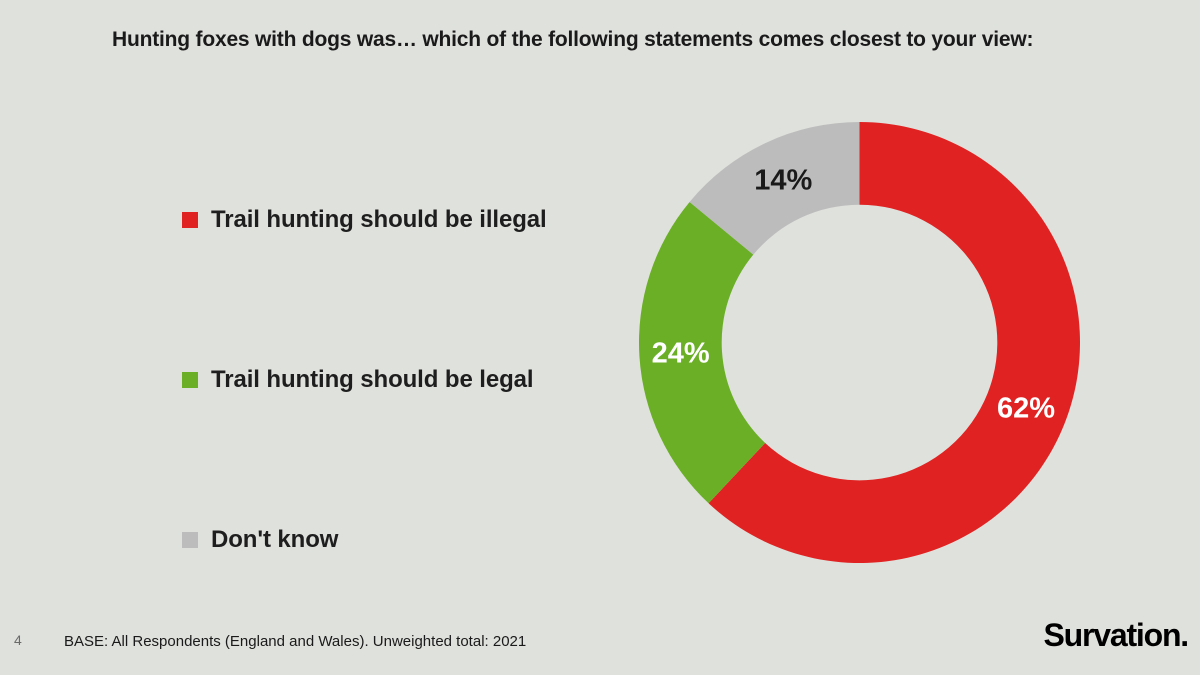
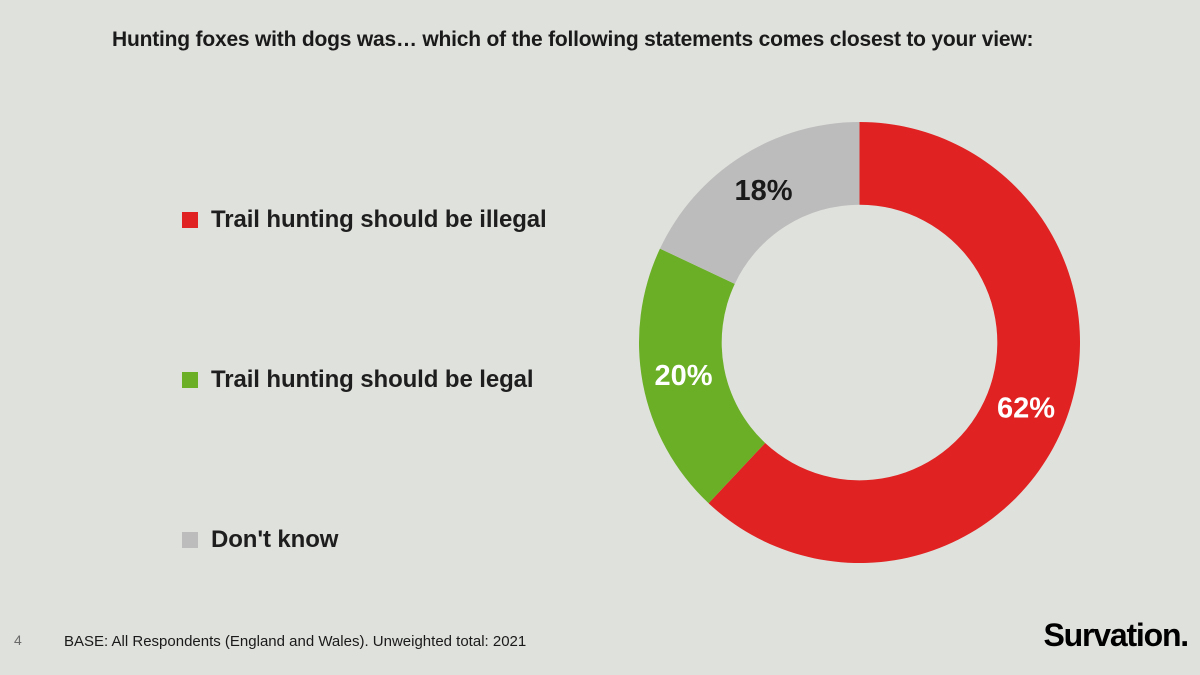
Trail hunting should be legal: 24% -> 20%
Don't know: 14% -> 18%
